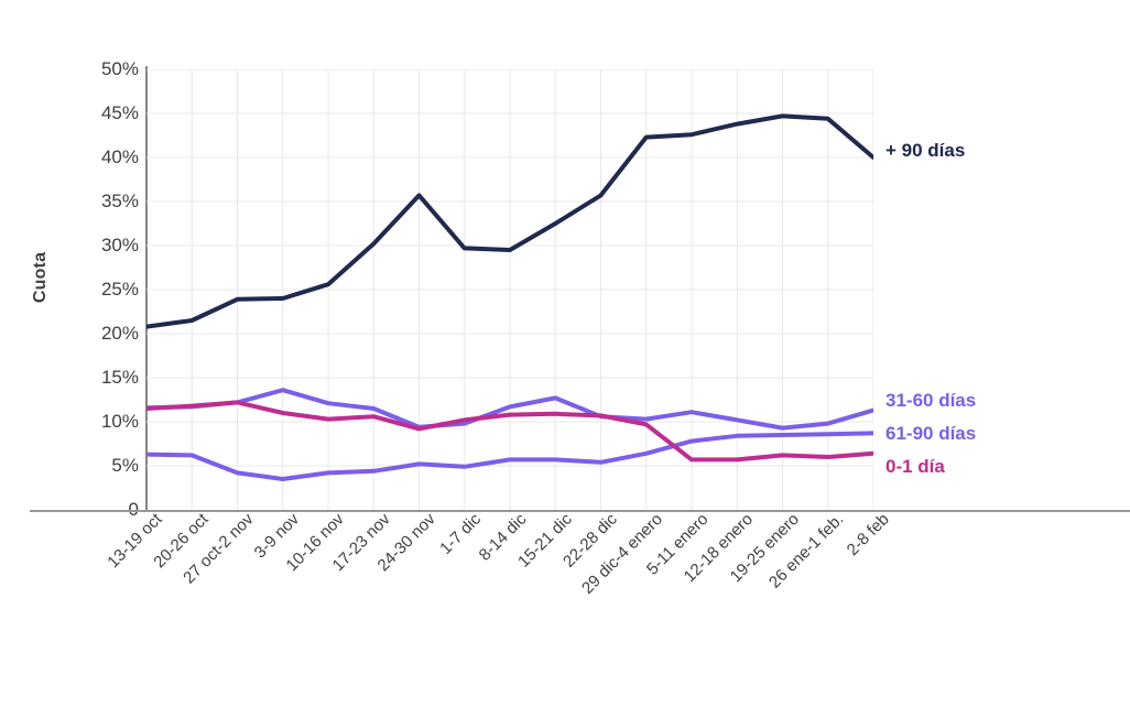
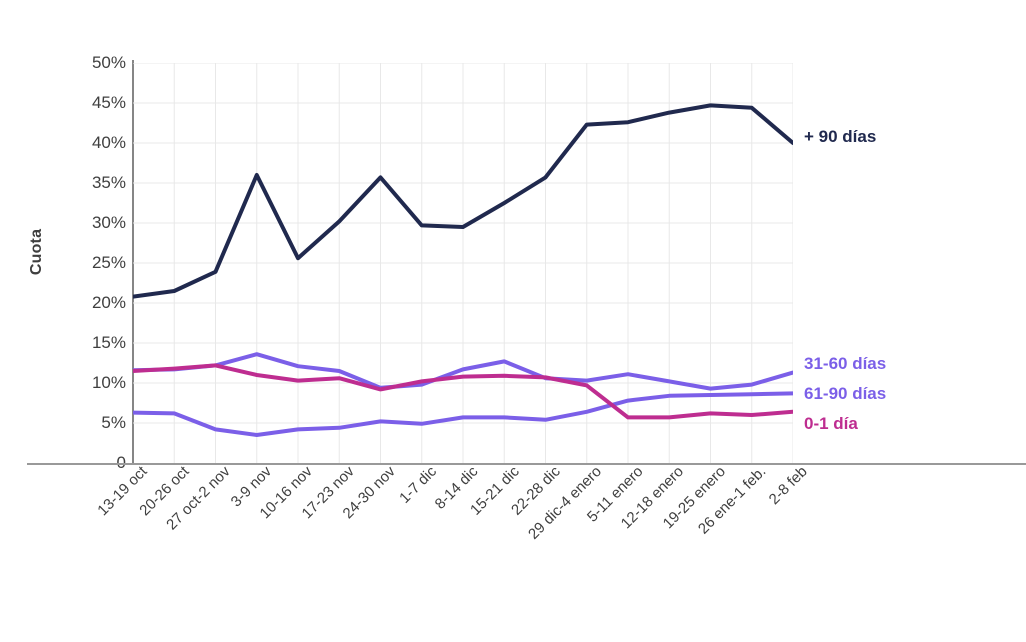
+ 90 días/3-9 nov: 24% -> 36%
